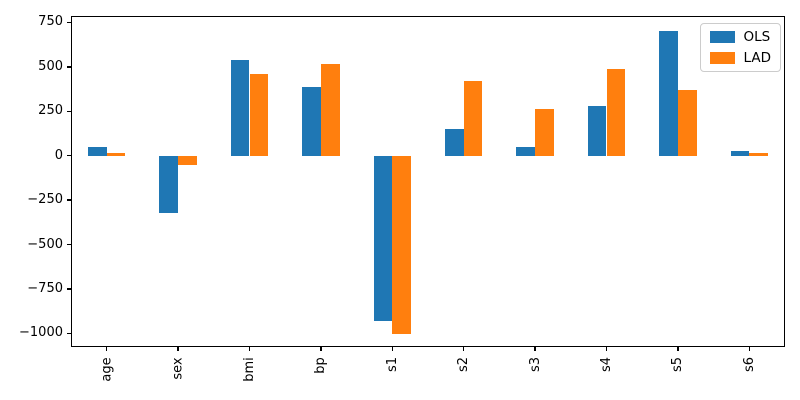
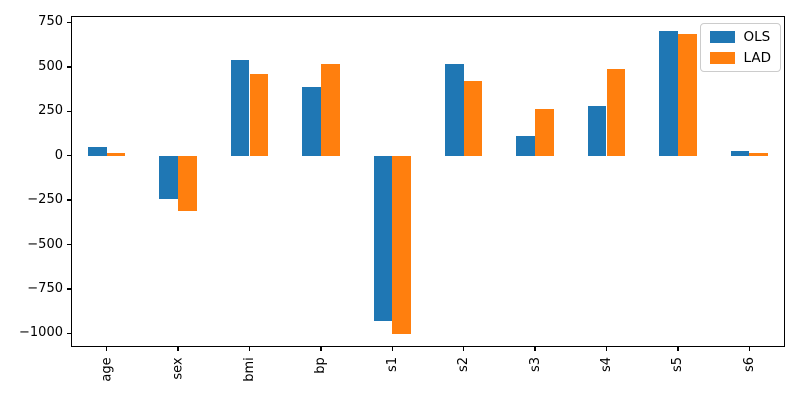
OLS/sex: -320 -> -240
LAD/sex: -50 -> -310
OLS/s2: 150 -> 520
OLS/s3: 50 -> 110
LAD/s5: 370 -> 690
